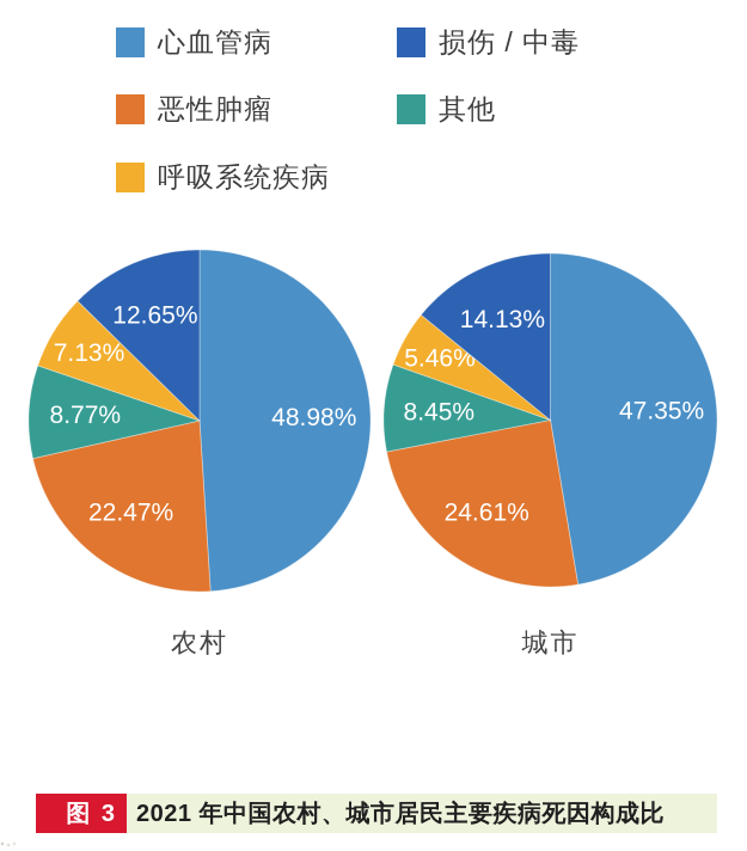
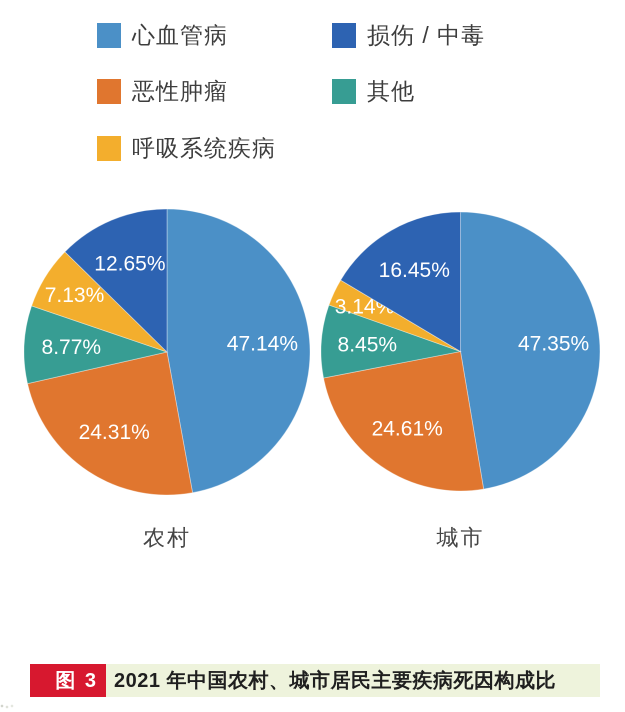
农村/心血管病: 48.98% -> 47.14%
农村/恶性肿瘤: 22.47% -> 24.31%
城市/呼吸系统疾病: 5.46% -> 3.14%
城市/损伤 / 中毒: 14.13% -> 16.45%
